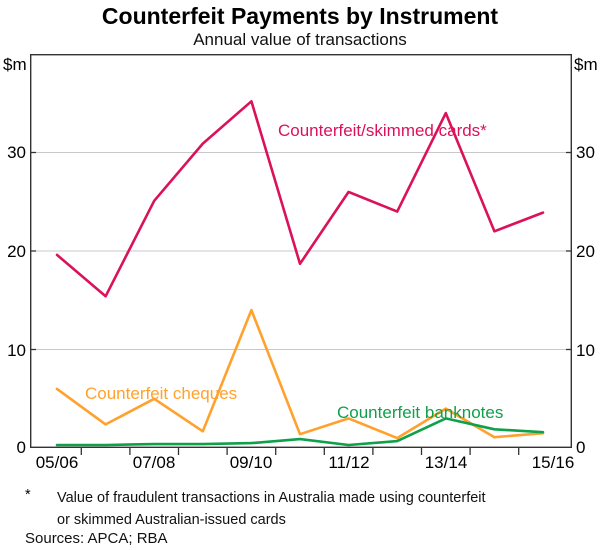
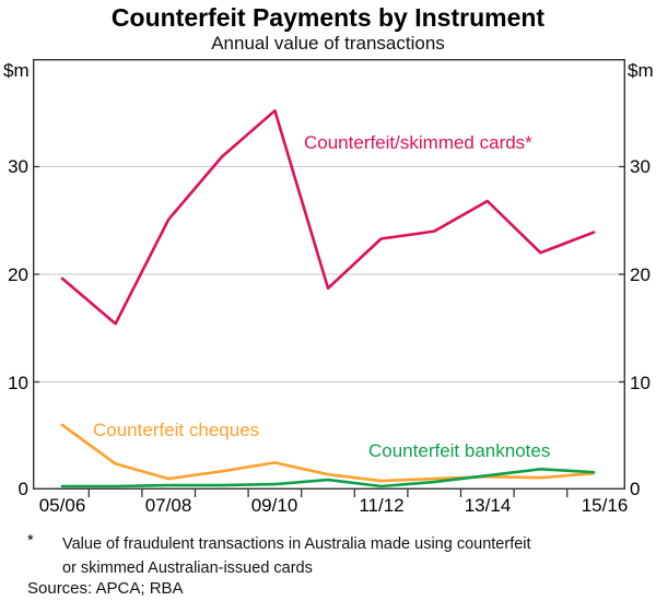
Counterfeit cheques/07/08: 5 -> 1
Counterfeit cheques/09/10: 14 -> 2
Counterfeit/skimmed cards*/11/12: 26 -> 23
Counterfeit cheques/11/12: 3 -> 1
Counterfeit/skimmed cards*/13/14: 34 -> 27
Counterfeit cheques/13/14: 4 -> 1
Counterfeit banknotes/13/14: 3 -> 1
